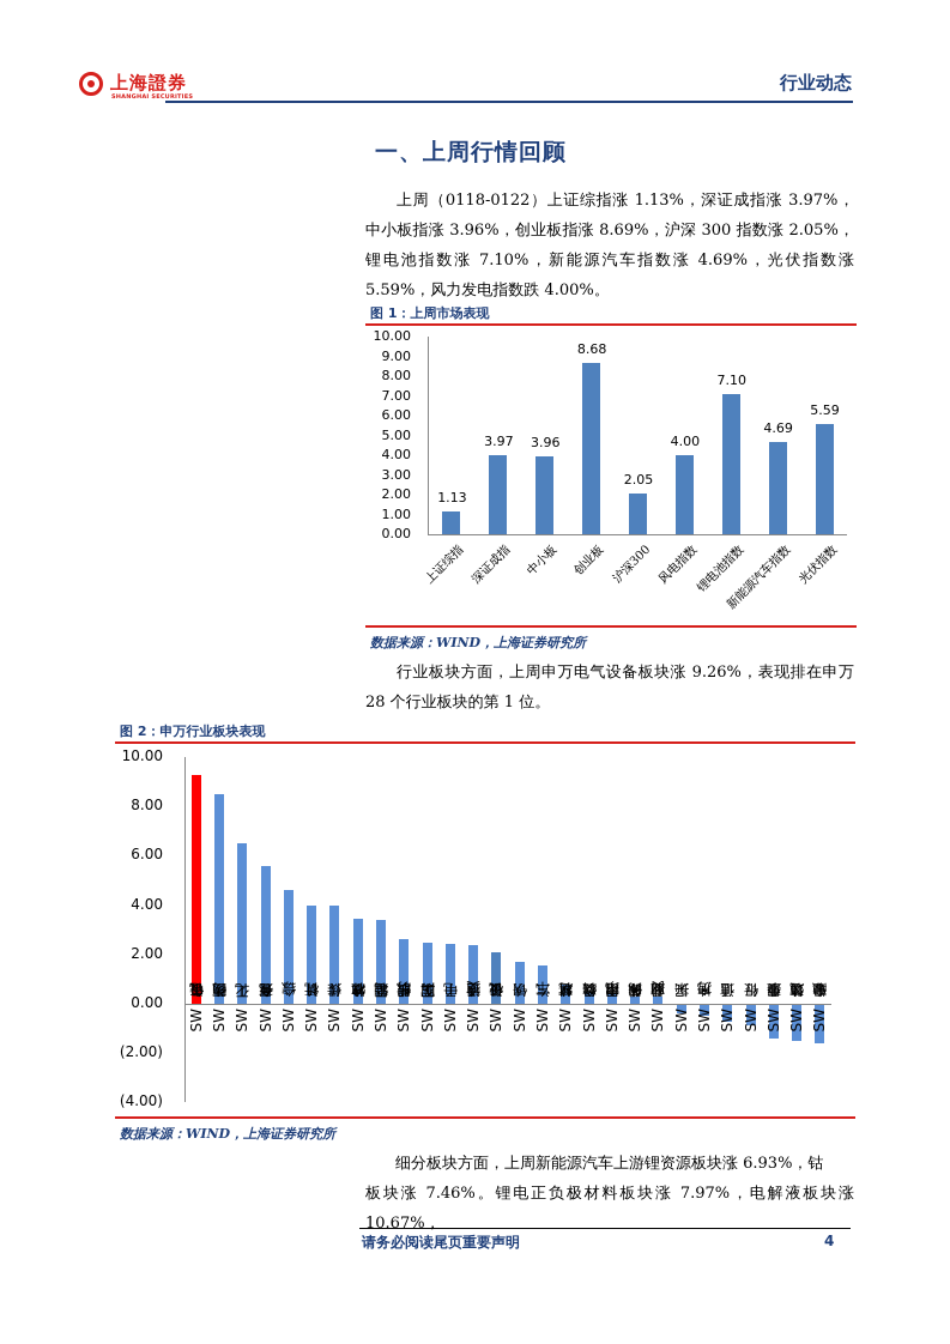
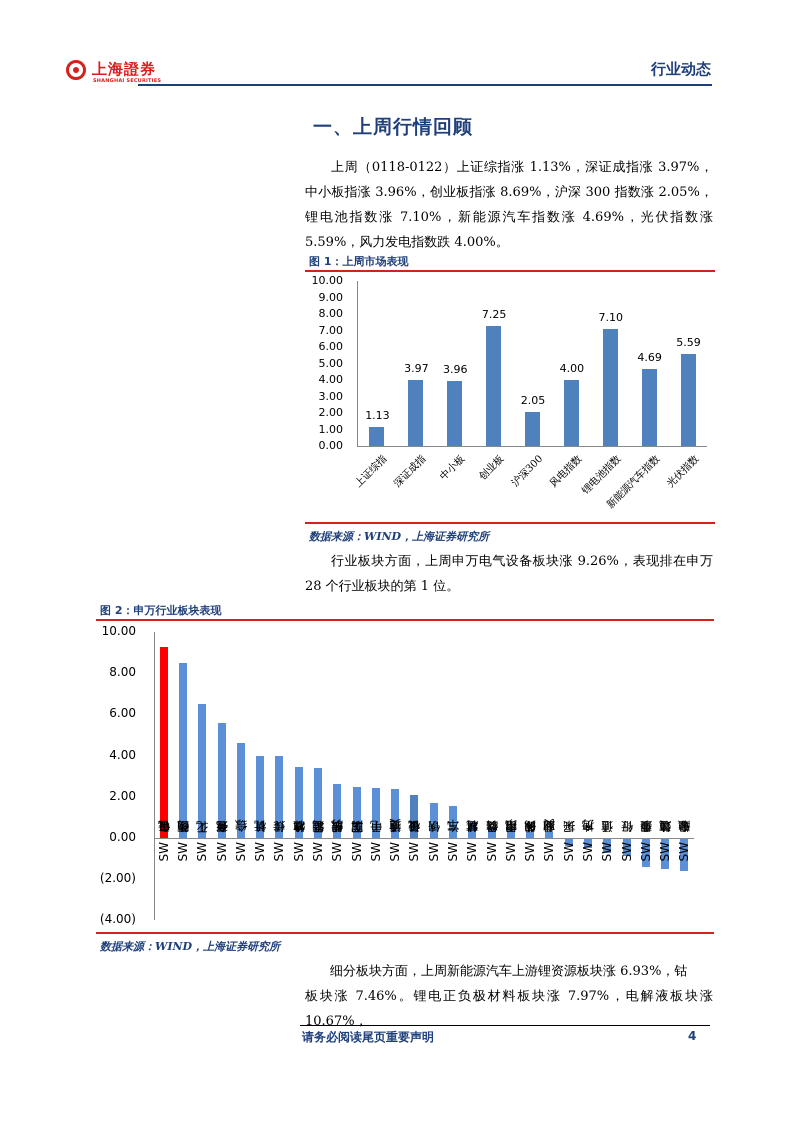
图 1：上周市场表现/创业板: 8.68 -> 7.25
